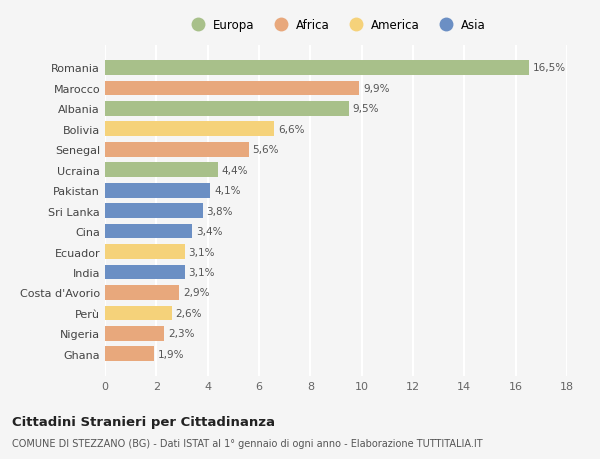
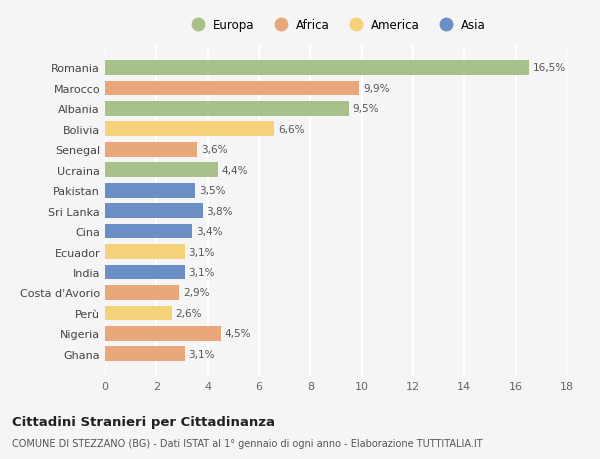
Senegal: 5,6% -> 3,6%
Pakistan: 4,1% -> 3,5%
Nigeria: 2,3% -> 4,5%
Ghana: 1,9% -> 3,1%
